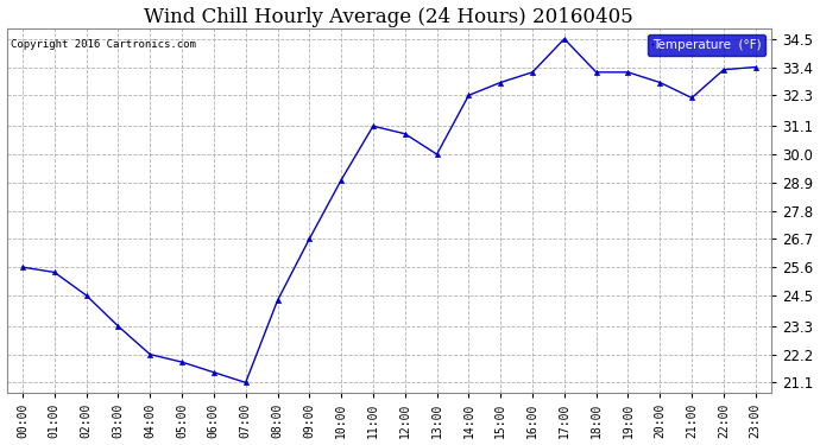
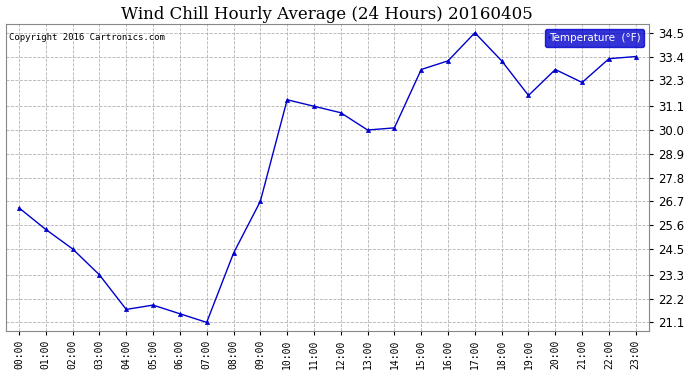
00:00: 25.6 -> 26.4
04:00: 22.2 -> 21.7
10:00: 29.0 -> 31.4
14:00: 32.3 -> 30.1
19:00: 33.2 -> 31.6
